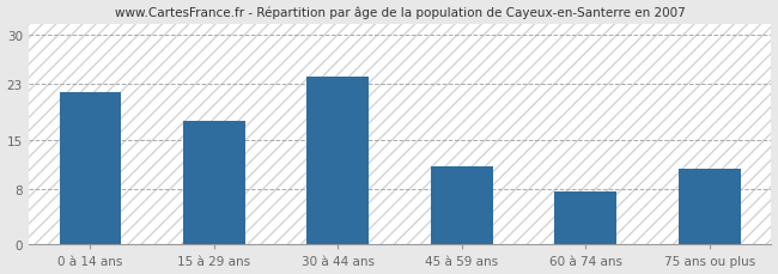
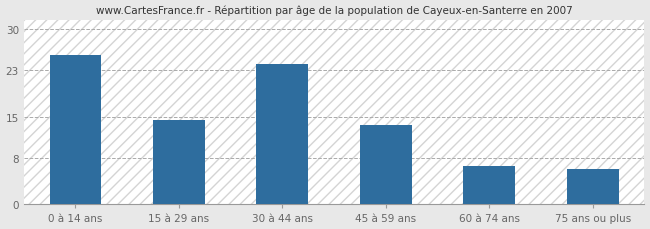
0 à 14 ans: 21.8 -> 25.5
15 à 29 ans: 17.6 -> 14.5
45 à 59 ans: 11.2 -> 13.5
60 à 74 ans: 7.6 -> 6.5
75 ans ou plus: 10.8 -> 6.0
